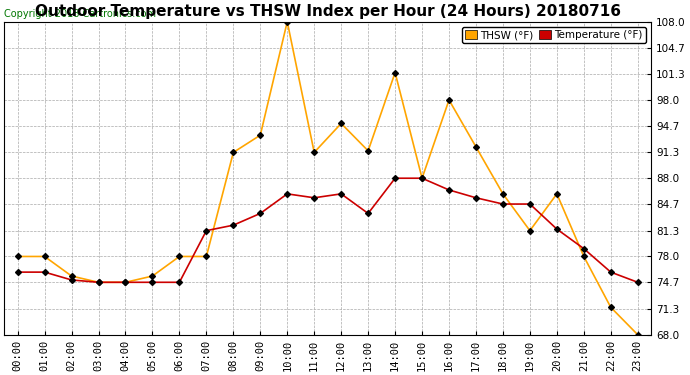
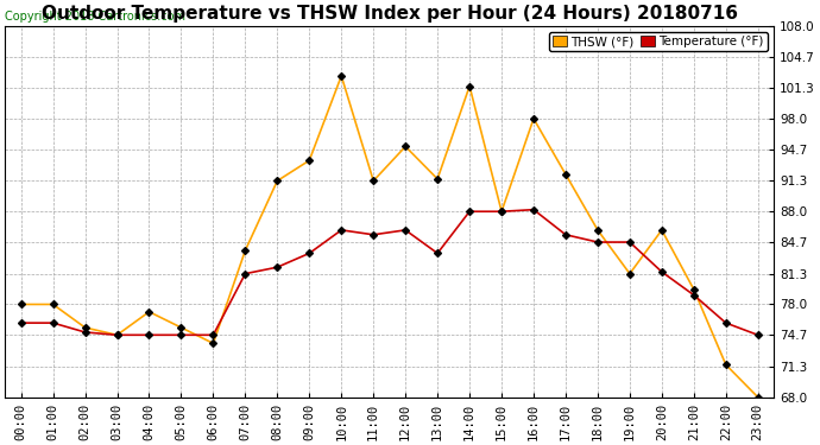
THSW (°F)/04:00: 74.7 -> 77.2
THSW (°F)/06:00: 78.0 -> 73.8
THSW (°F)/07:00: 78.0 -> 83.8
THSW (°F)/10:00: 108.0 -> 102.6
Temperature (°F)/16:00: 86.5 -> 88.2
THSW (°F)/21:00: 78.0 -> 79.6
